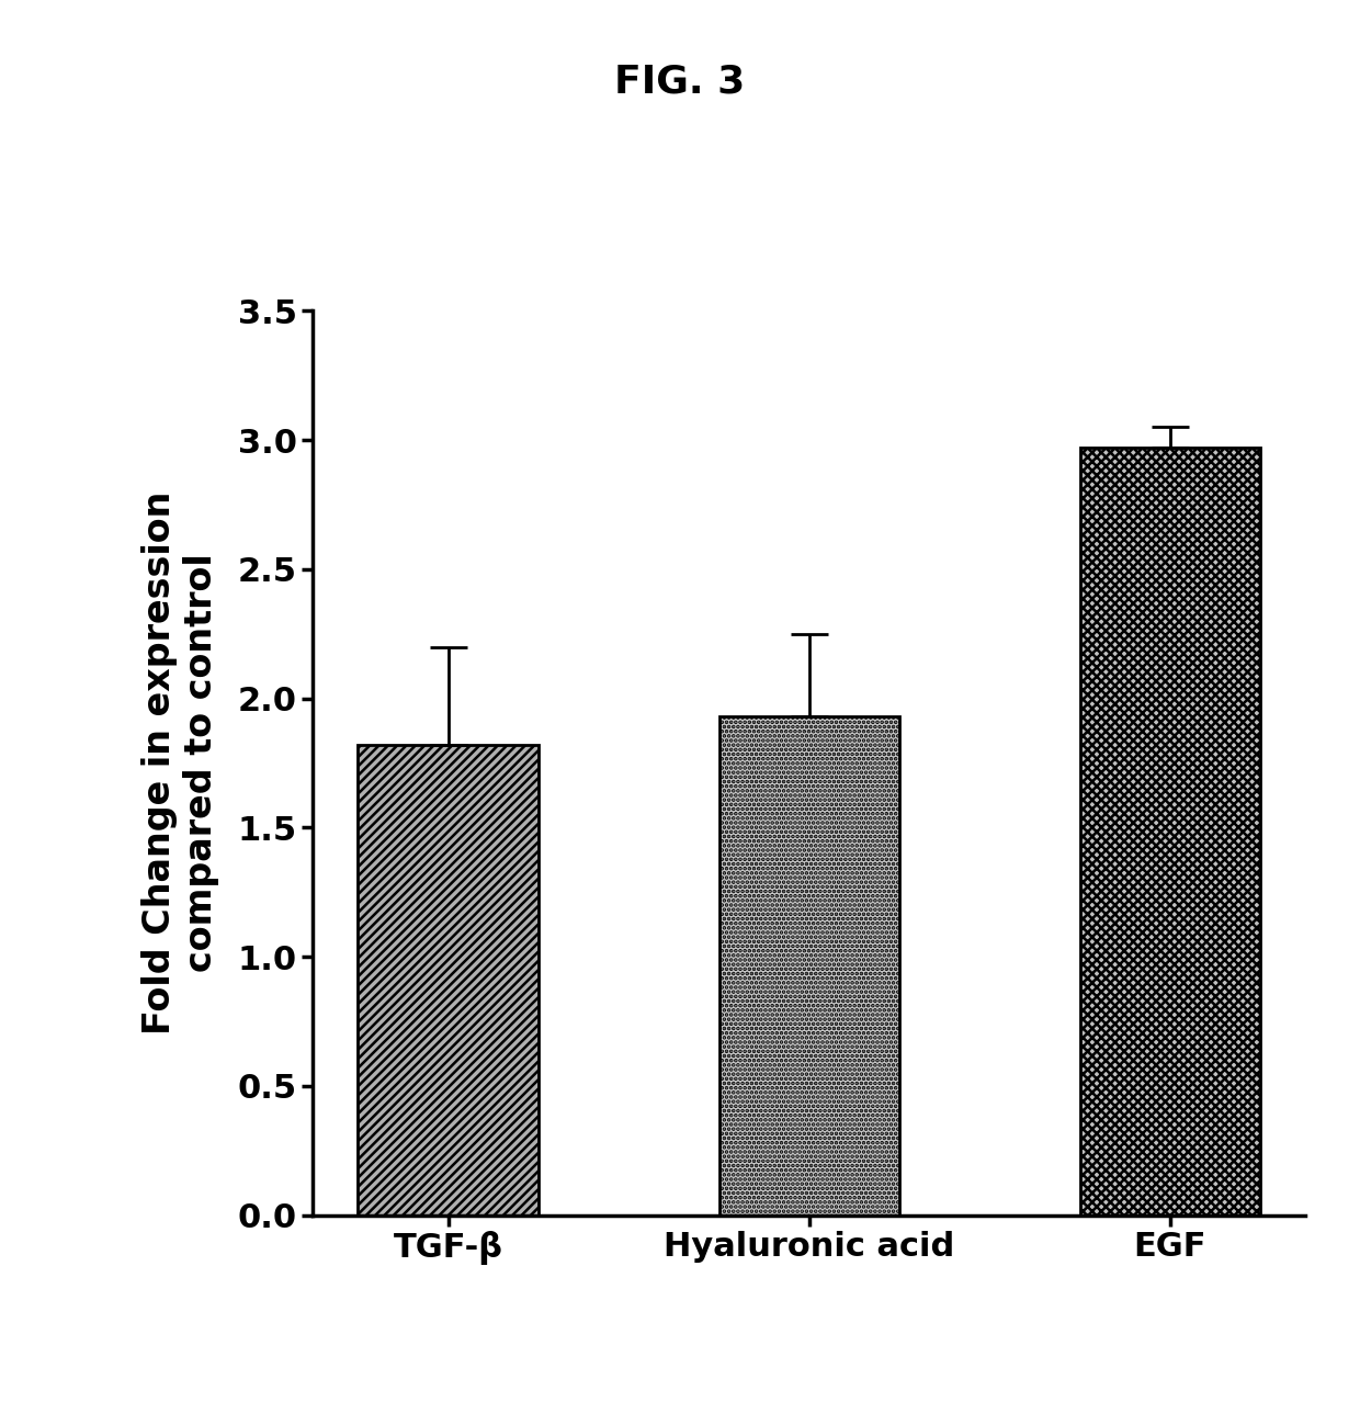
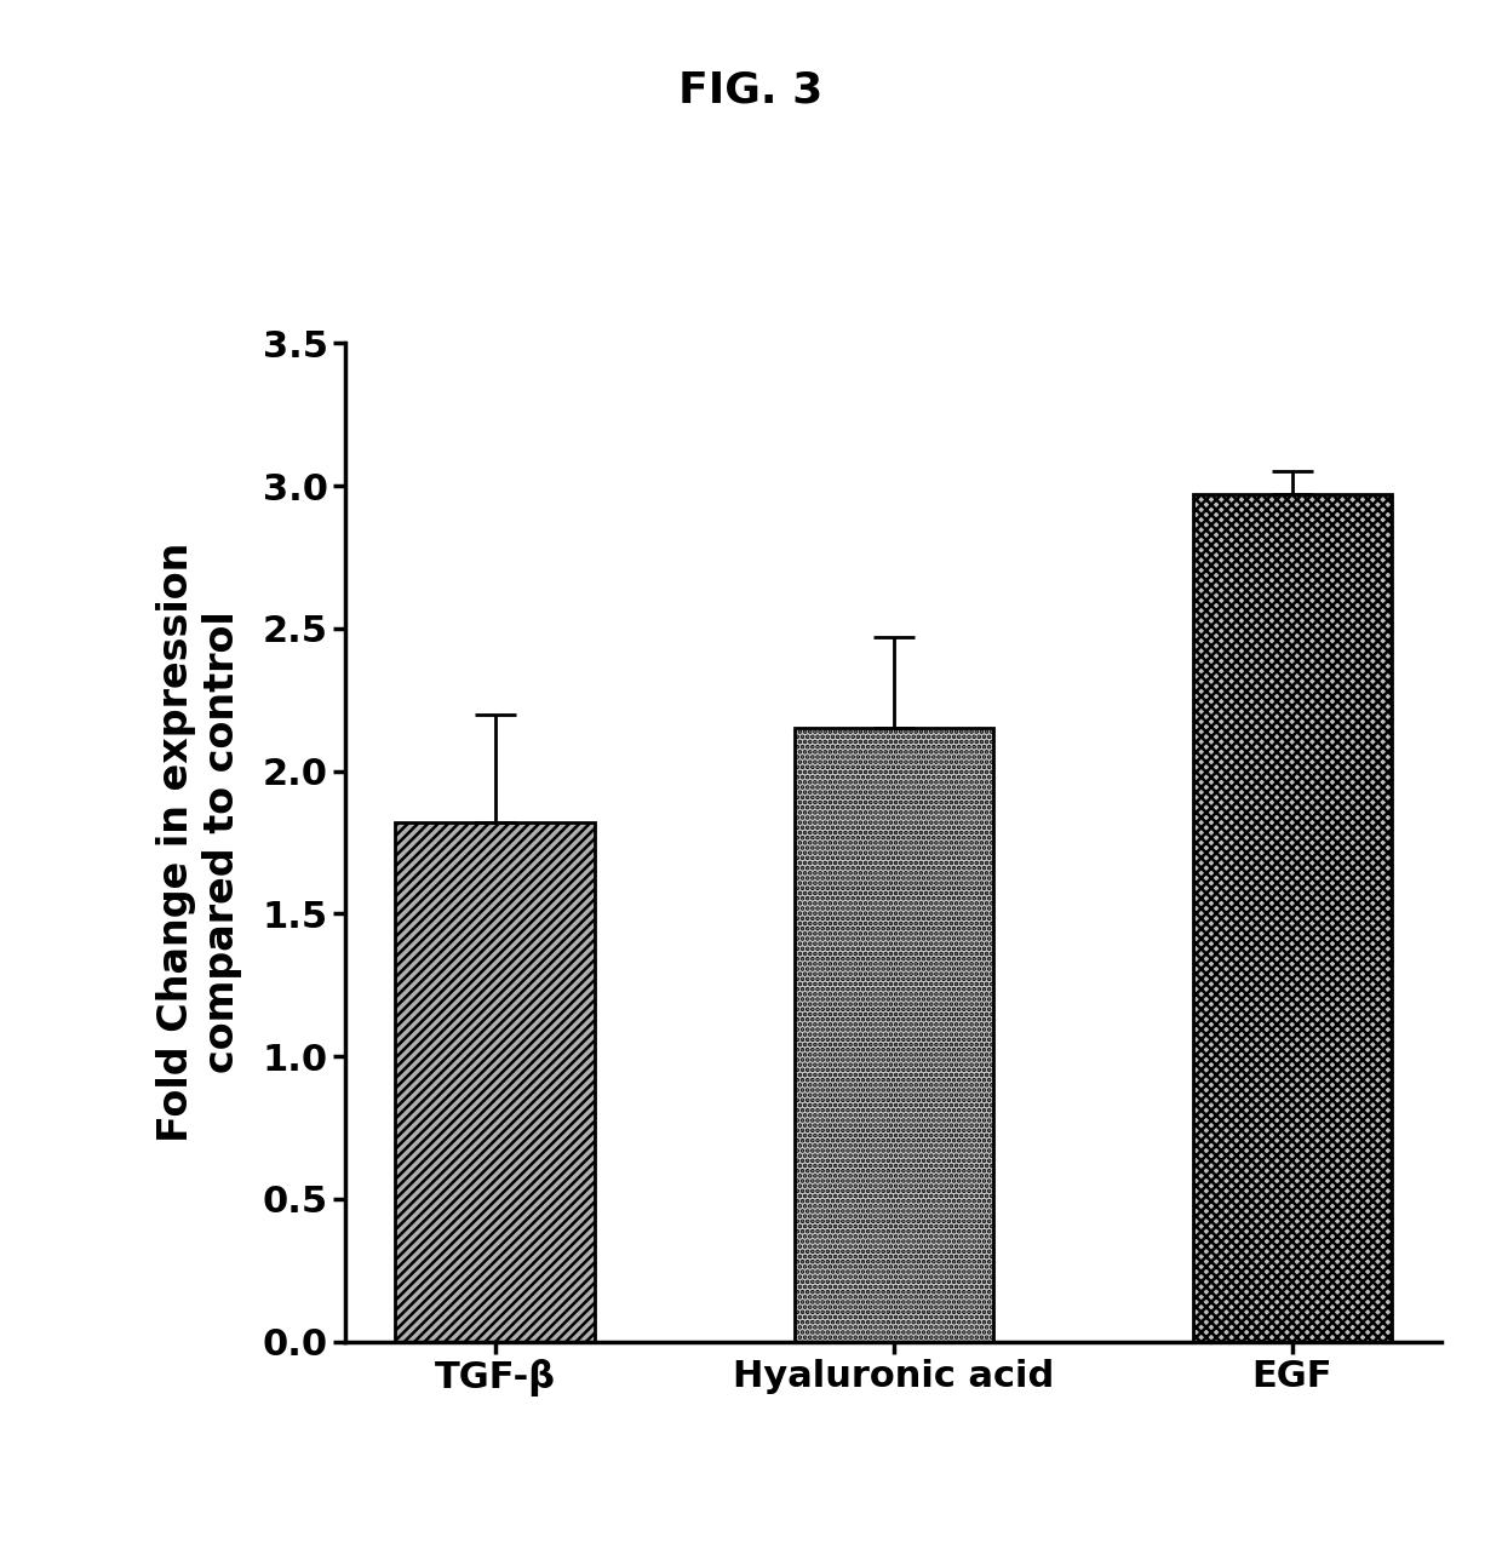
Hyaluronic acid: 1.93 -> 2.15
